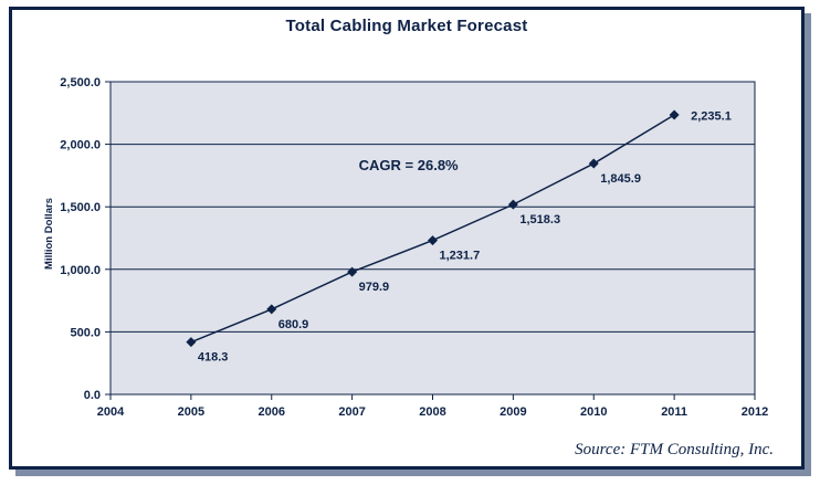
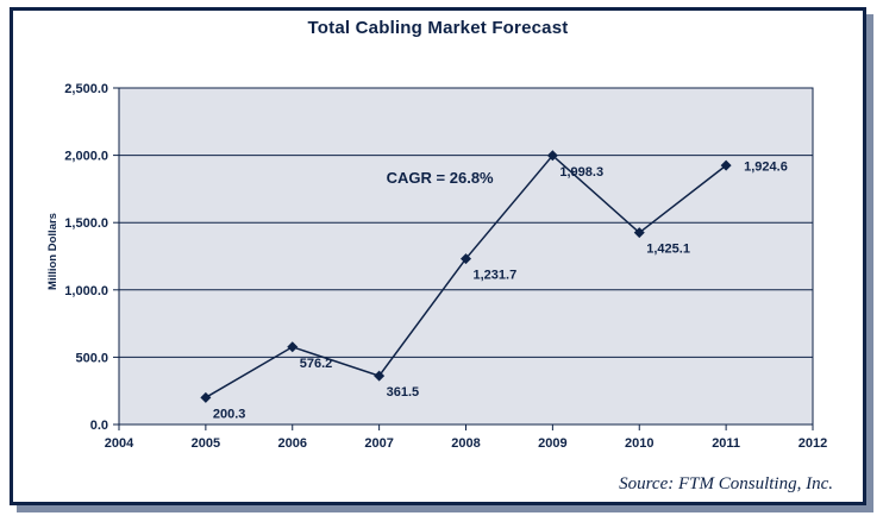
2005: 418.3 -> 200.3
2006: 680.9 -> 576.2
2007: 979.9 -> 361.5
2009: 1,518.3 -> 1,998.3
2010: 1,845.9 -> 1,425.1
2011: 2,235.1 -> 1,924.6
